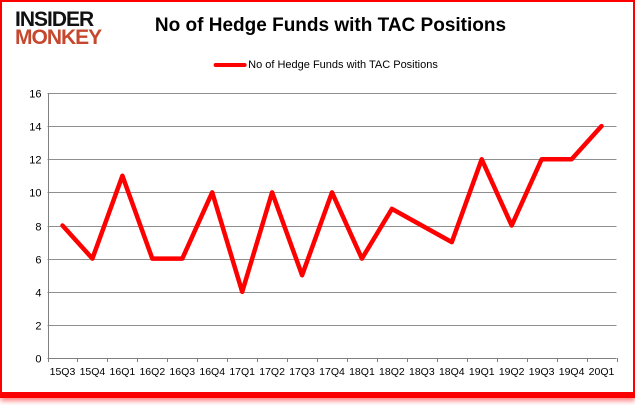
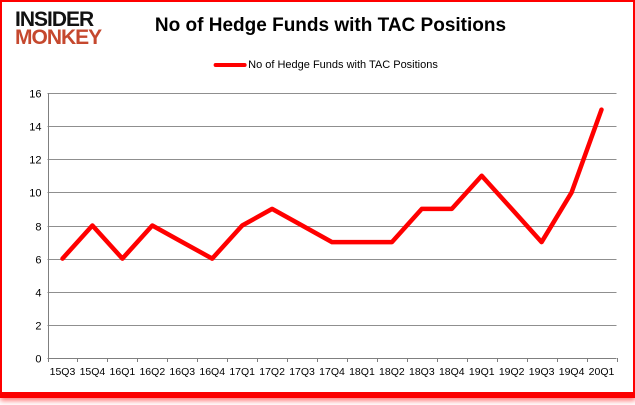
15Q3: 8 -> 6
15Q4: 6 -> 8
16Q1: 11 -> 6
16Q2: 6 -> 8
16Q3: 6 -> 7
16Q4: 10 -> 6
17Q1: 4 -> 8
17Q2: 10 -> 9
17Q3: 5 -> 8
17Q4: 10 -> 7
18Q1: 6 -> 7
18Q2: 9 -> 7
18Q3: 8 -> 9
18Q4: 7 -> 9
19Q1: 12 -> 11
19Q2: 8 -> 9
19Q3: 12 -> 7
19Q4: 12 -> 10
20Q1: 14 -> 15
